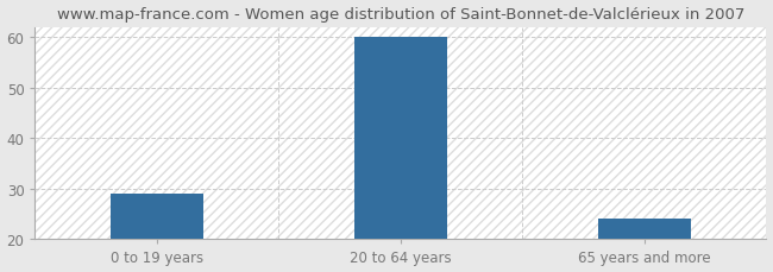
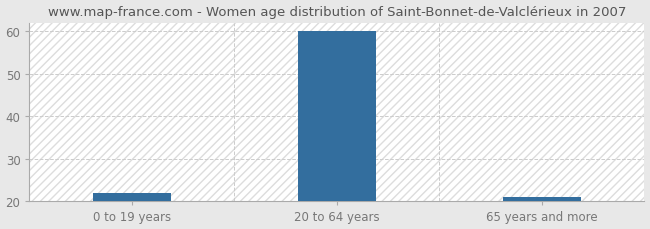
0 to 19 years: 29 -> 22
65 years and more: 24 -> 21
